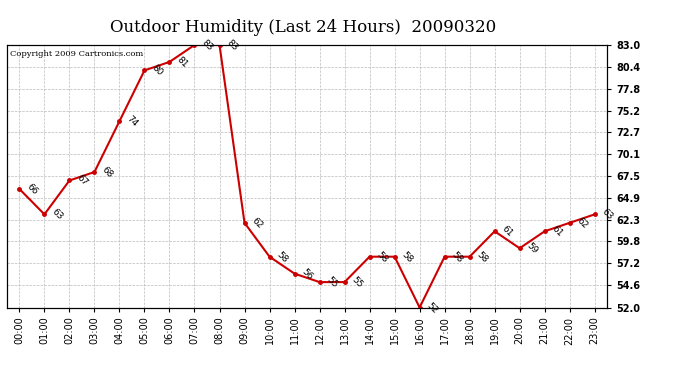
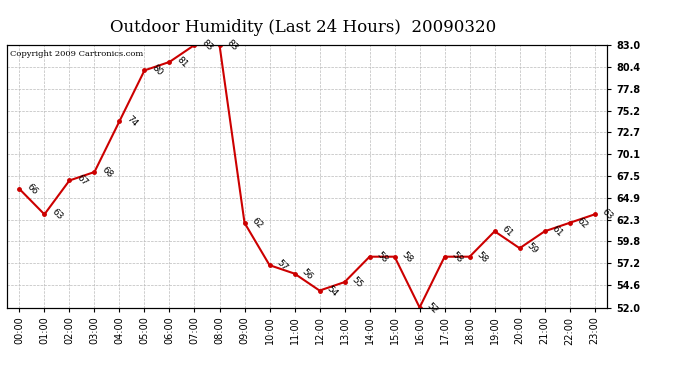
10:00: 58 -> 57
12:00: 55 -> 54
